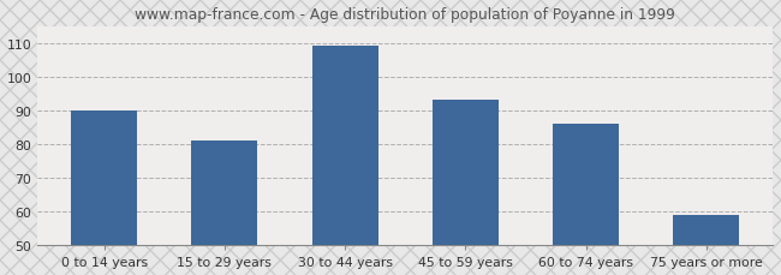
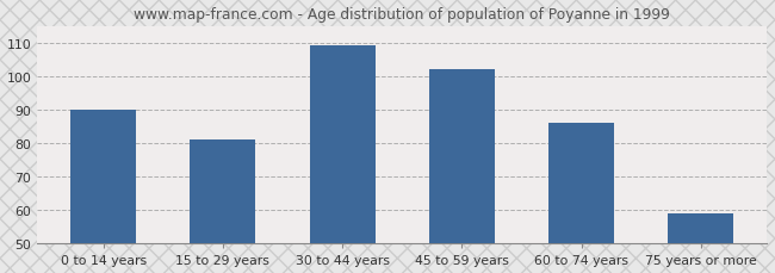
45 to 59 years: 93 -> 102
